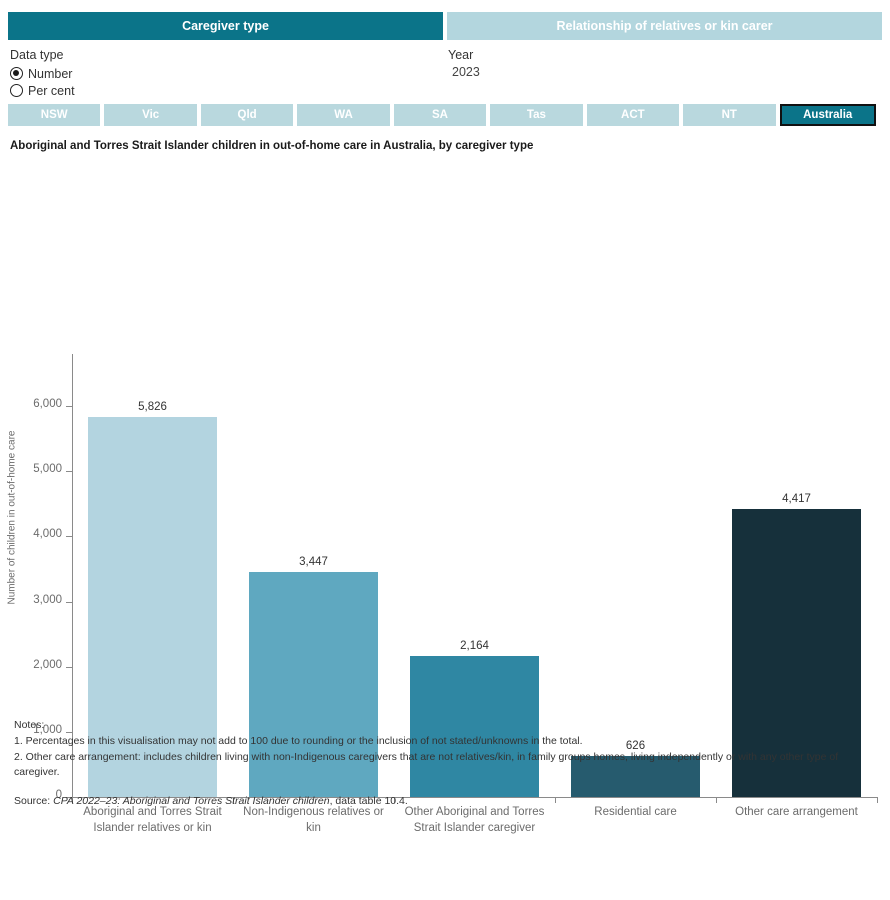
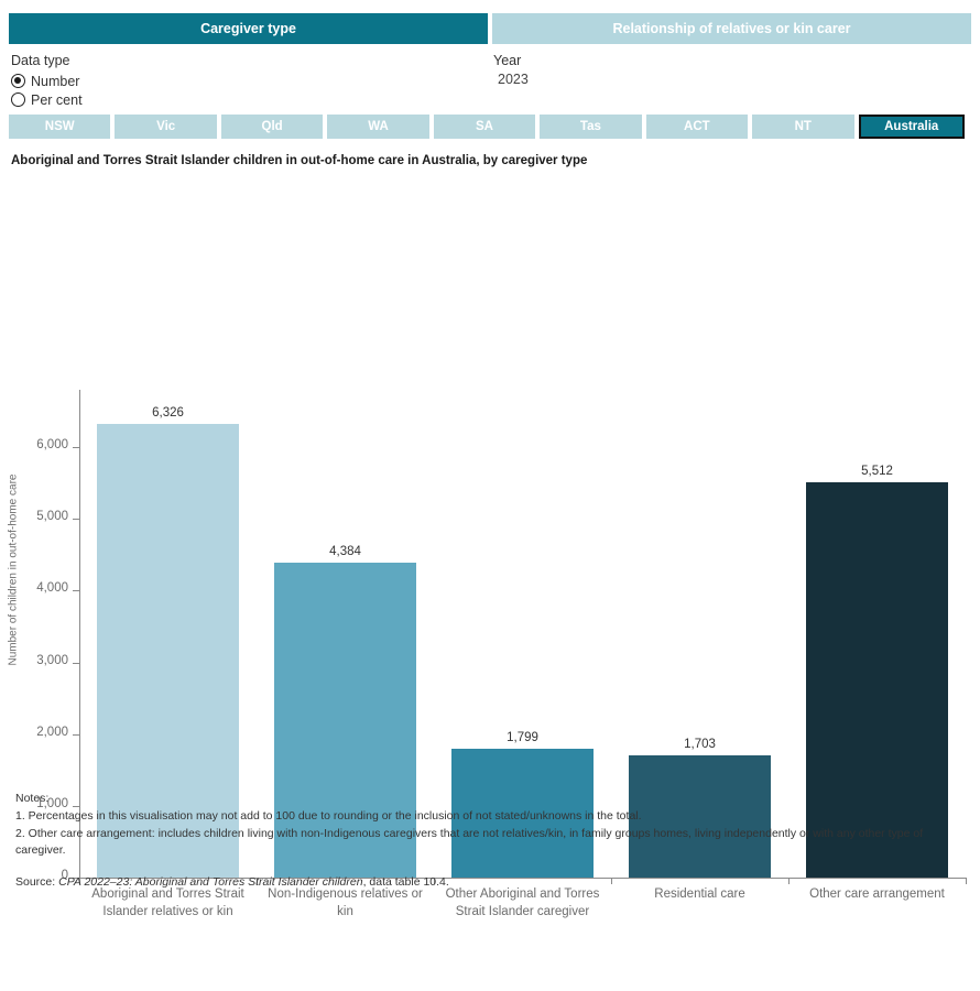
Aboriginal and Torres Strait Islander relatives or kin: 5,826 -> 6,326
Non-Indigenous relatives or kin: 3,447 -> 4,384
Other Aboriginal and Torres Strait Islander caregiver: 2,164 -> 1,799
Residential care: 626 -> 1,703
Other care arrangement: 4,417 -> 5,512
